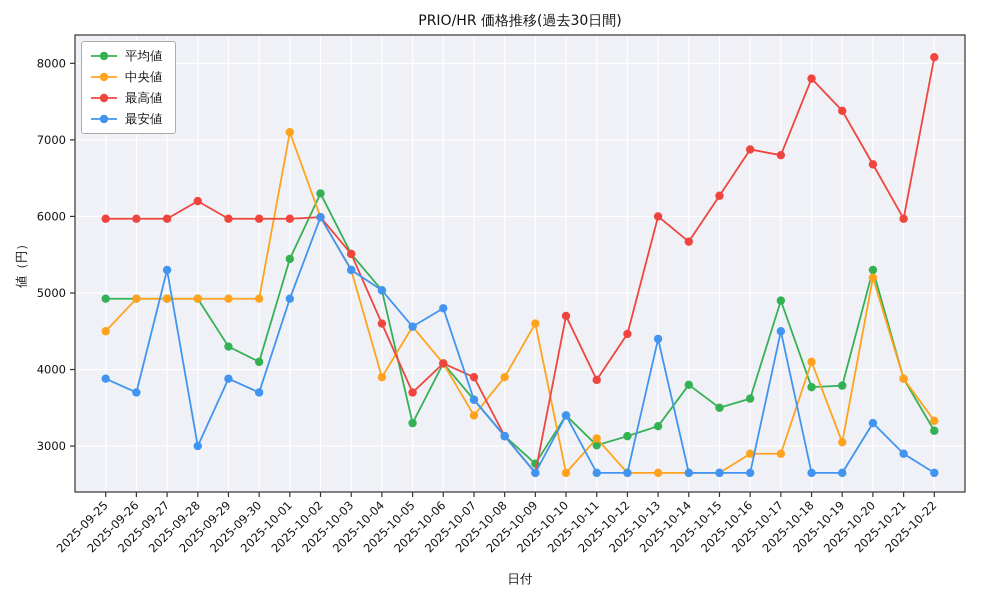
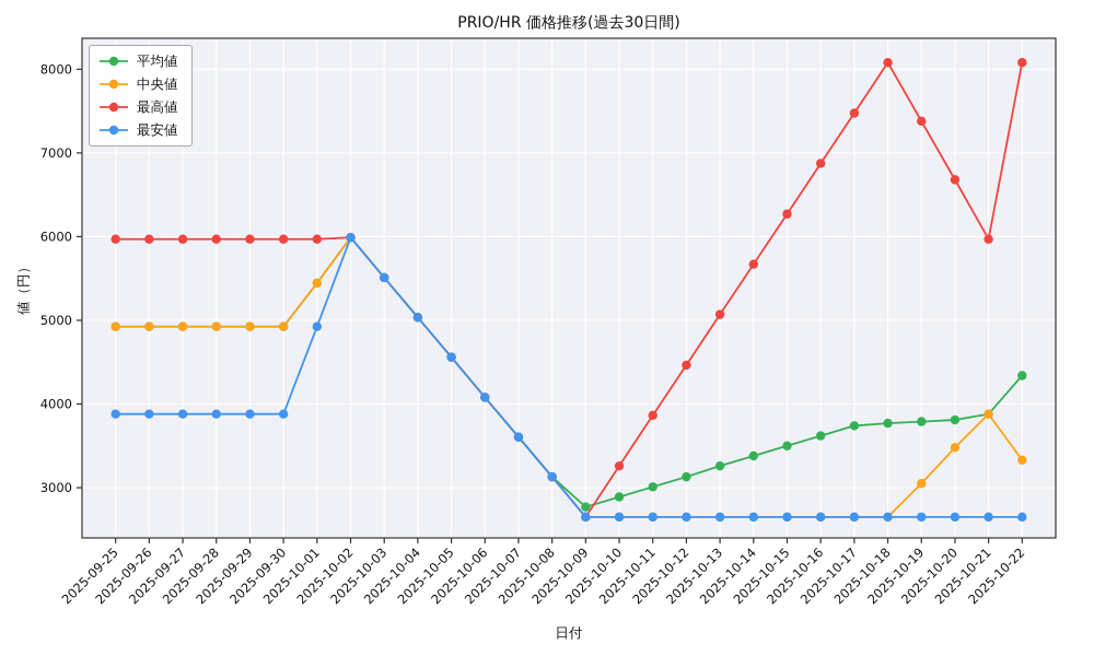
中央値/2025-09-25: 4500 -> 4900
最安値/2025-09-26: 3700 -> 3900
最安値/2025-09-27: 5300 -> 3900
最高値/2025-09-28: 6200 -> 6000
最安値/2025-09-28: 3000 -> 3900
平均値/2025-09-29: 4300 -> 4900
平均値/2025-09-30: 4100 -> 4900
最安値/2025-09-30: 3700 -> 3900
中央値/2025-10-01: 7100 -> 5400
平均値/2025-10-02: 6300 -> 6000
中央値/2025-10-03: 5300 -> 5500
最安値/2025-10-03: 5300 -> 5500
中央値/2025-10-04: 3900 -> 5000
最高値/2025-10-04: 4600 -> 5000
平均値/2025-10-05: 3300 -> 4600
最高値/2025-10-05: 3700 -> 4600
最安値/2025-10-06: 4800 -> 4100
中央値/2025-10-07: 3400 -> 3600
最高値/2025-10-07: 3900 -> 3600
中央値/2025-10-08: 3900 -> 3100
中央値/2025-10-09: 4600 -> 2600
平均値/2025-10-10: 3400 -> 2900
最高値/2025-10-10: 4700 -> 3300
最安値/2025-10-10: 3400 -> 2600
中央値/2025-10-11: 3100 -> 2600
最高値/2025-10-13: 6000 -> 5100
最安値/2025-10-13: 4400 -> 2600
平均値/2025-10-14: 3800 -> 3400
中央値/2025-10-16: 2900 -> 2600
平均値/2025-10-17: 4900 -> 3700
中央値/2025-10-17: 2900 -> 2600
最高値/2025-10-17: 6800 -> 7500
最安値/2025-10-17: 4500 -> 2600
中央値/2025-10-18: 4100 -> 2600
最高値/2025-10-18: 7800 -> 8100
平均値/2025-10-20: 5300 -> 3800
中央値/2025-10-20: 5200 -> 3500
最安値/2025-10-20: 3300 -> 2600
最安値/2025-10-21: 2900 -> 2600
平均値/2025-10-22: 3200 -> 4300
